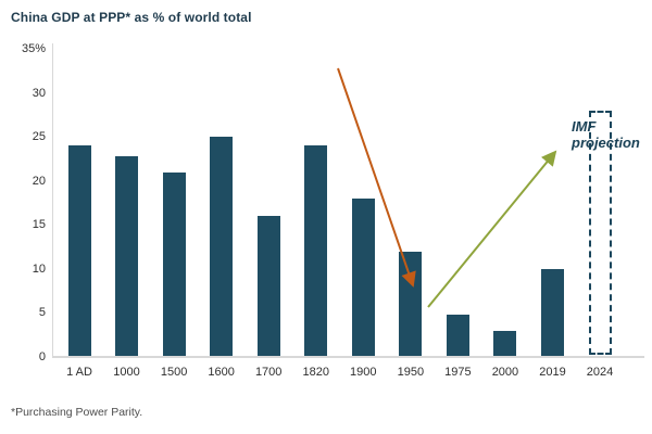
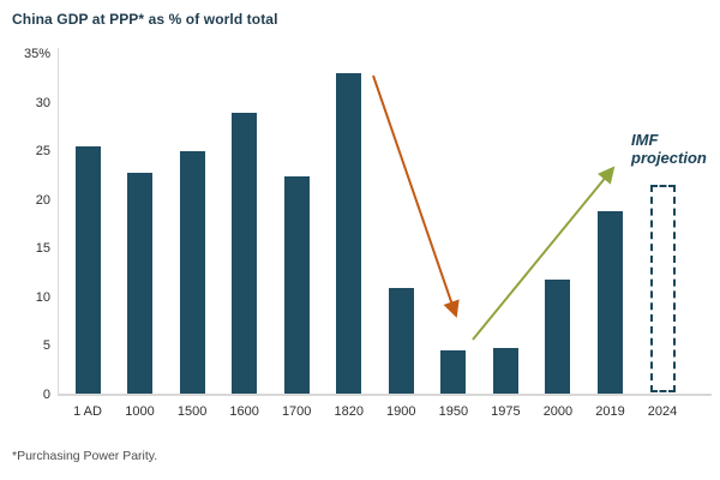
1 AD: 24% -> 26%
1500: 21% -> 25%
1600: 25% -> 29%
1700: 16% -> 22%
1820: 24% -> 33%
1900: 18% -> 11%
1950: 12% -> 5%
2000: 3% -> 12%
2019: 10% -> 19%
2024: 28% -> 22%
